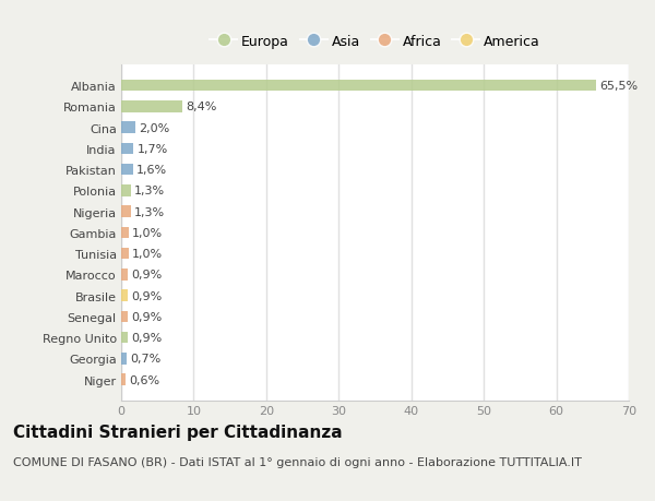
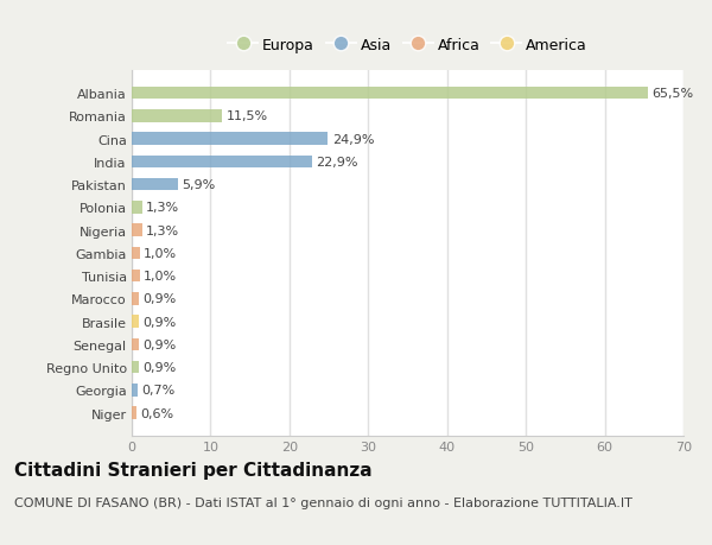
Romania: 8,4% -> 11,5%
Cina: 2,0% -> 24,9%
India: 1,7% -> 22,9%
Pakistan: 1,6% -> 5,9%
